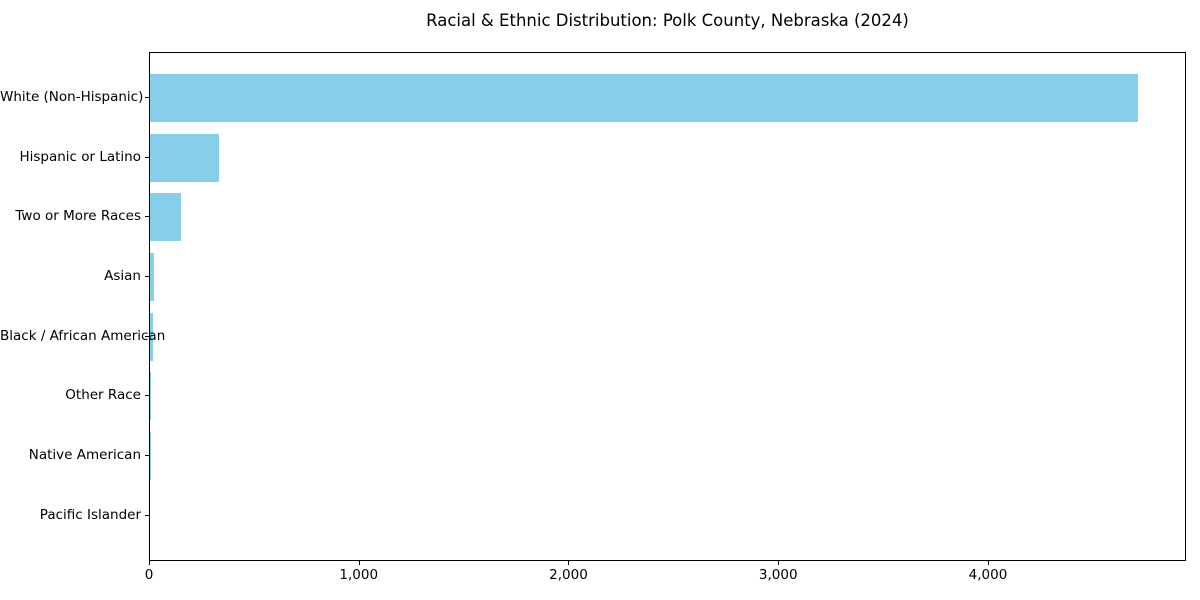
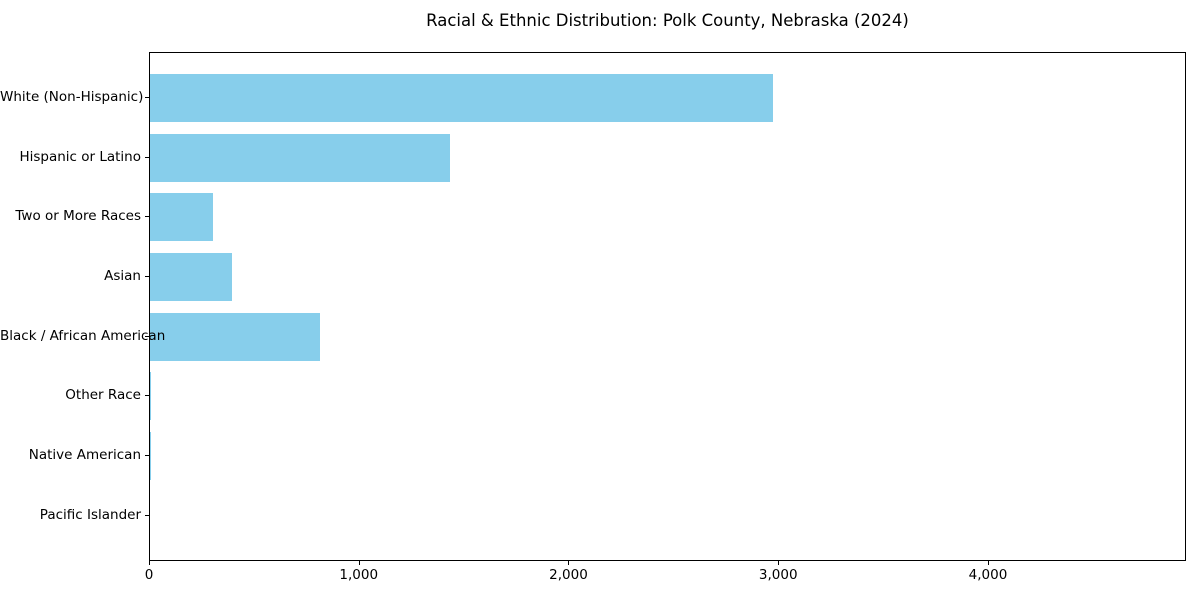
White (Non-Hispanic): 4710 -> 2970
Hispanic or Latino: 330 -> 1430
Two or More Races: 150 -> 300
Asian: 20 -> 390
Black / African American: 20 -> 810
